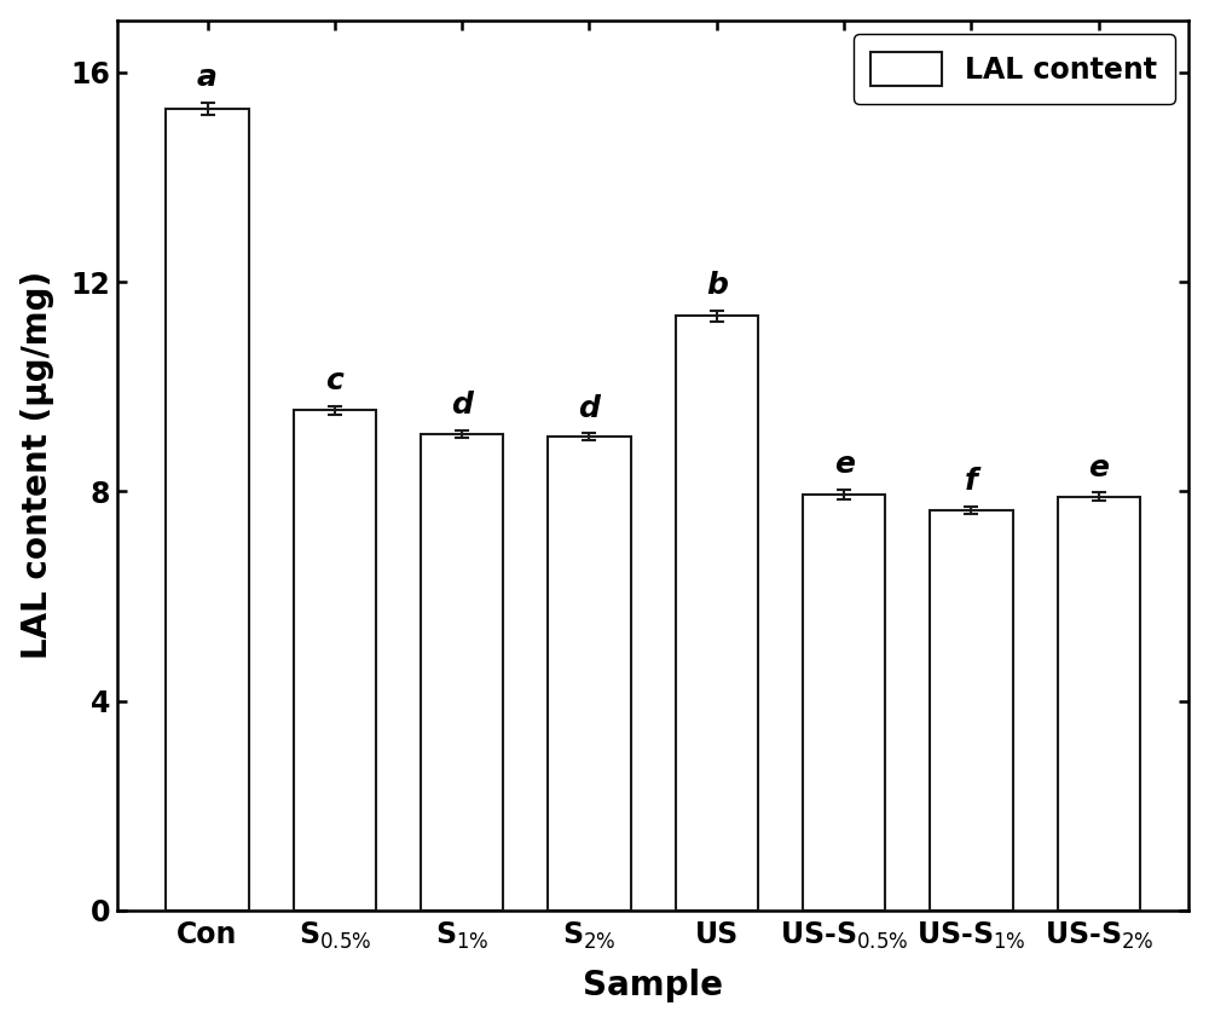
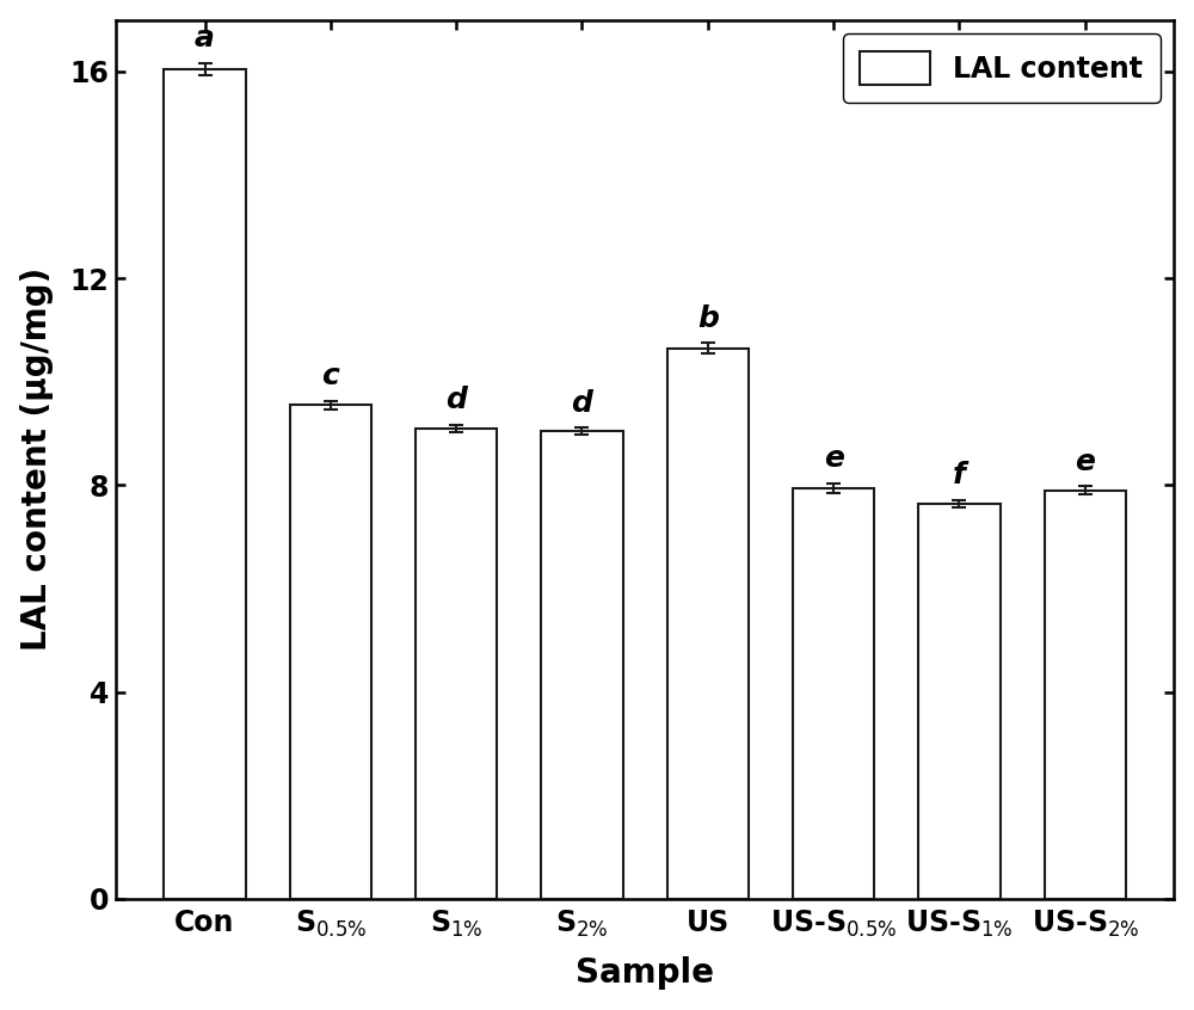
Con: 15.30 -> 16.05
US: 11.35 -> 10.65
